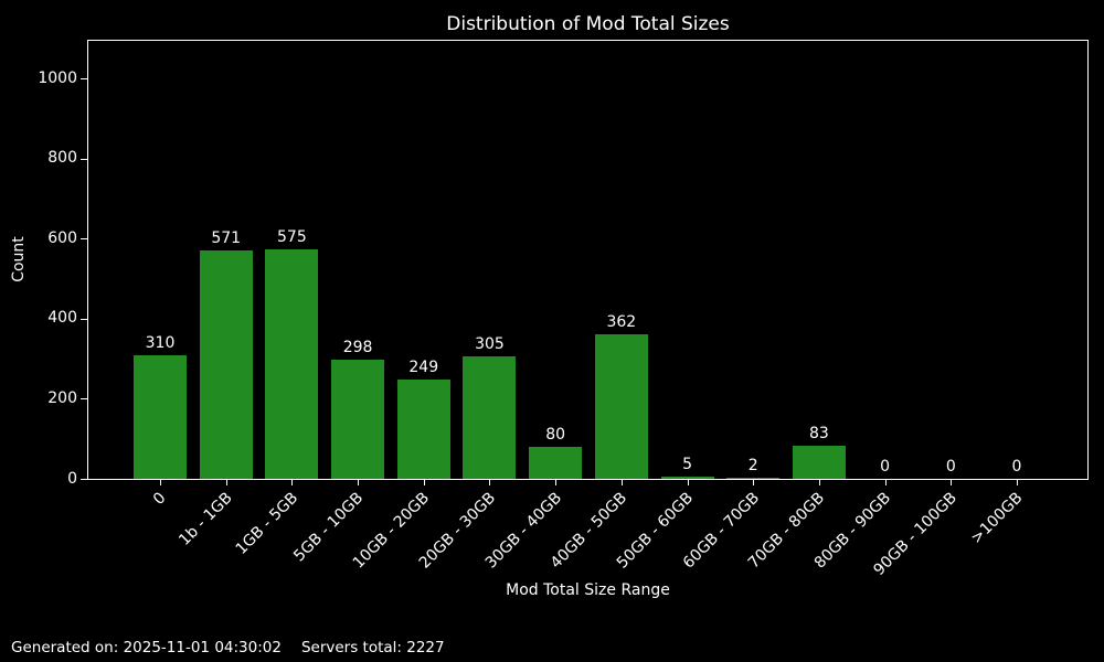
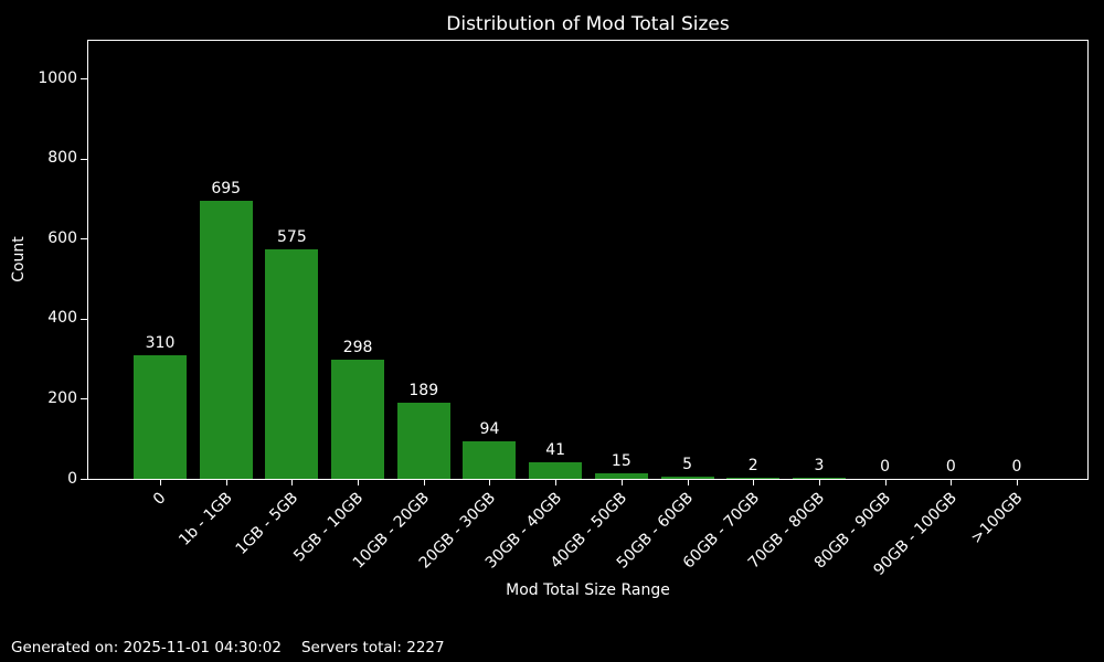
1b - 1GB: 571 -> 695
10GB - 20GB: 249 -> 189
20GB - 30GB: 305 -> 94
30GB - 40GB: 80 -> 41
40GB - 50GB: 362 -> 15
70GB - 80GB: 83 -> 3
